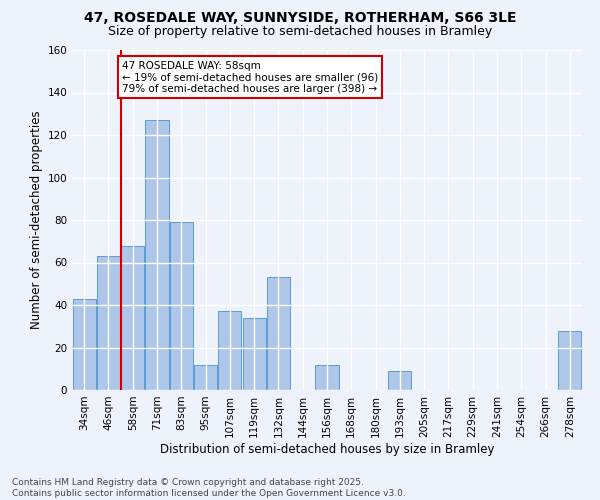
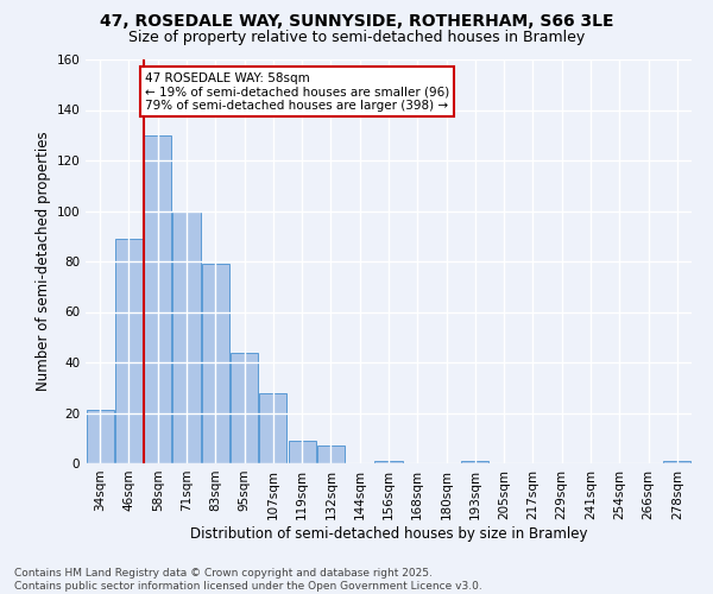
34sqm: 43 -> 21
46sqm: 63 -> 89
58sqm: 68 -> 130
71sqm: 127 -> 100
95sqm: 12 -> 44
107sqm: 37 -> 28
119sqm: 34 -> 9
132sqm: 53 -> 7
156sqm: 12 -> 1
193sqm: 9 -> 1
278sqm: 28 -> 1
